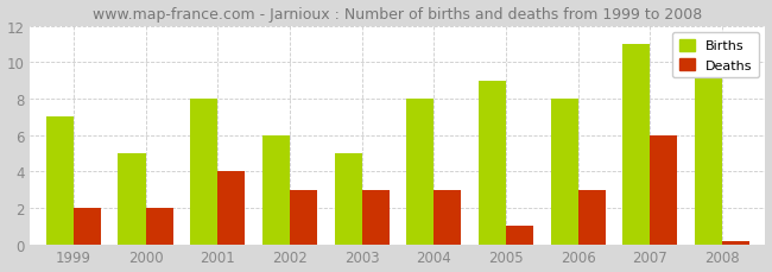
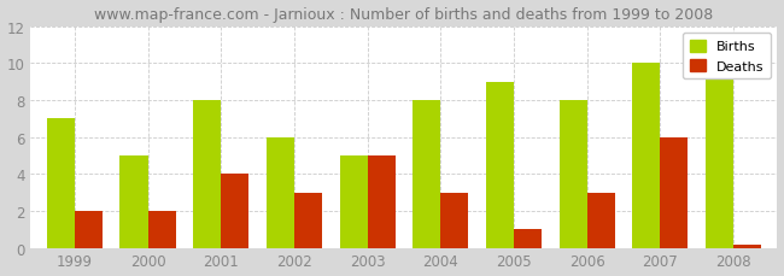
Deaths/2003: 3.0 -> 5.0
Births/2007: 11 -> 10
